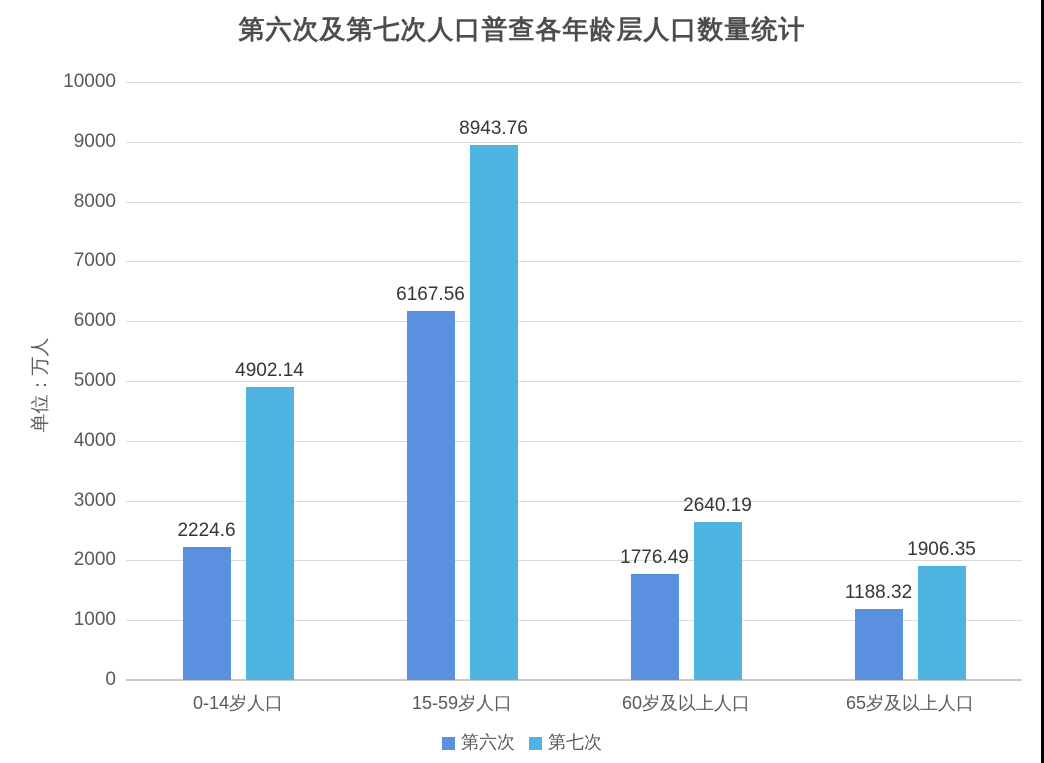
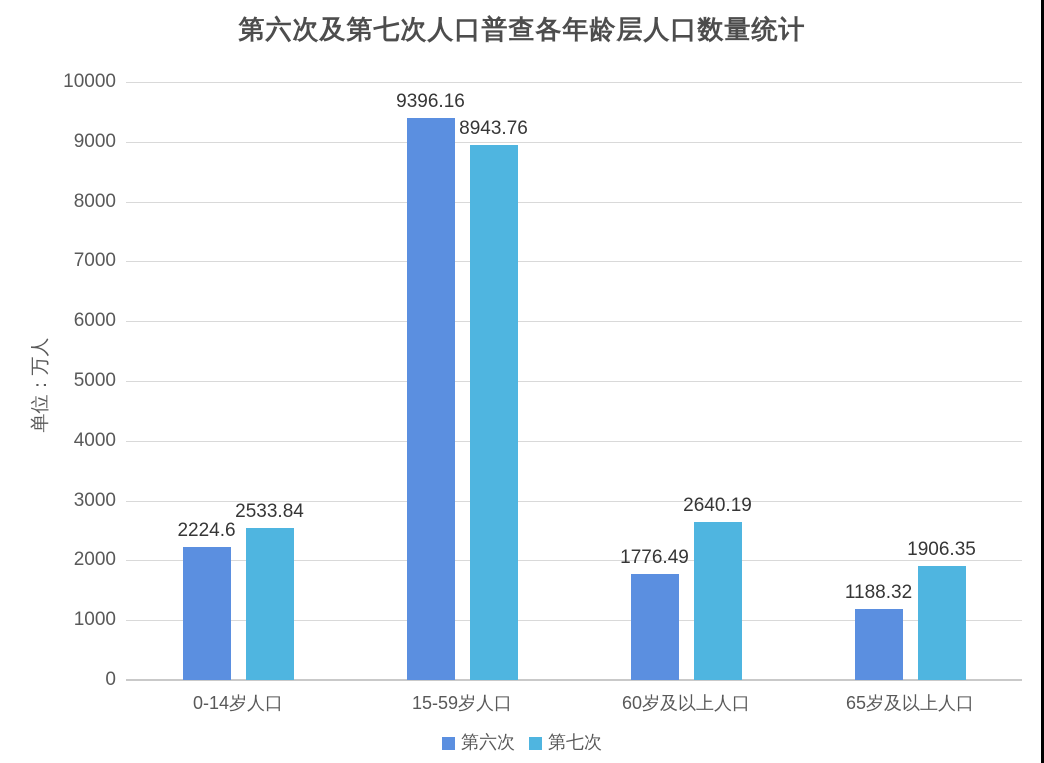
第七次/0-14岁人口: 4902.14 -> 2533.84
第六次/15-59岁人口: 6167.56 -> 9396.16
